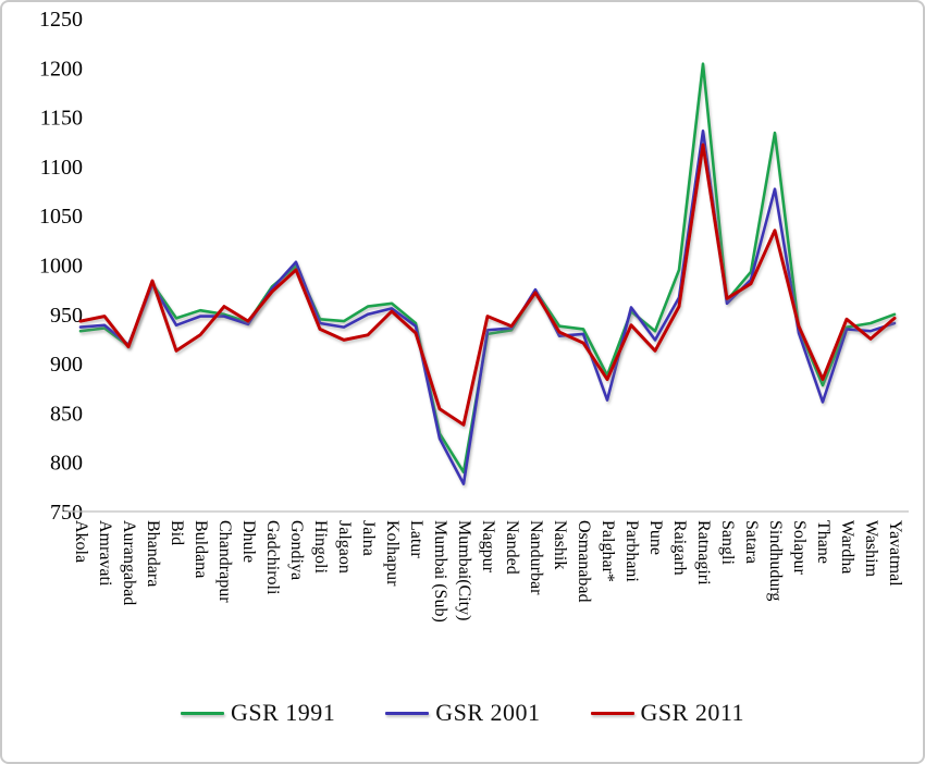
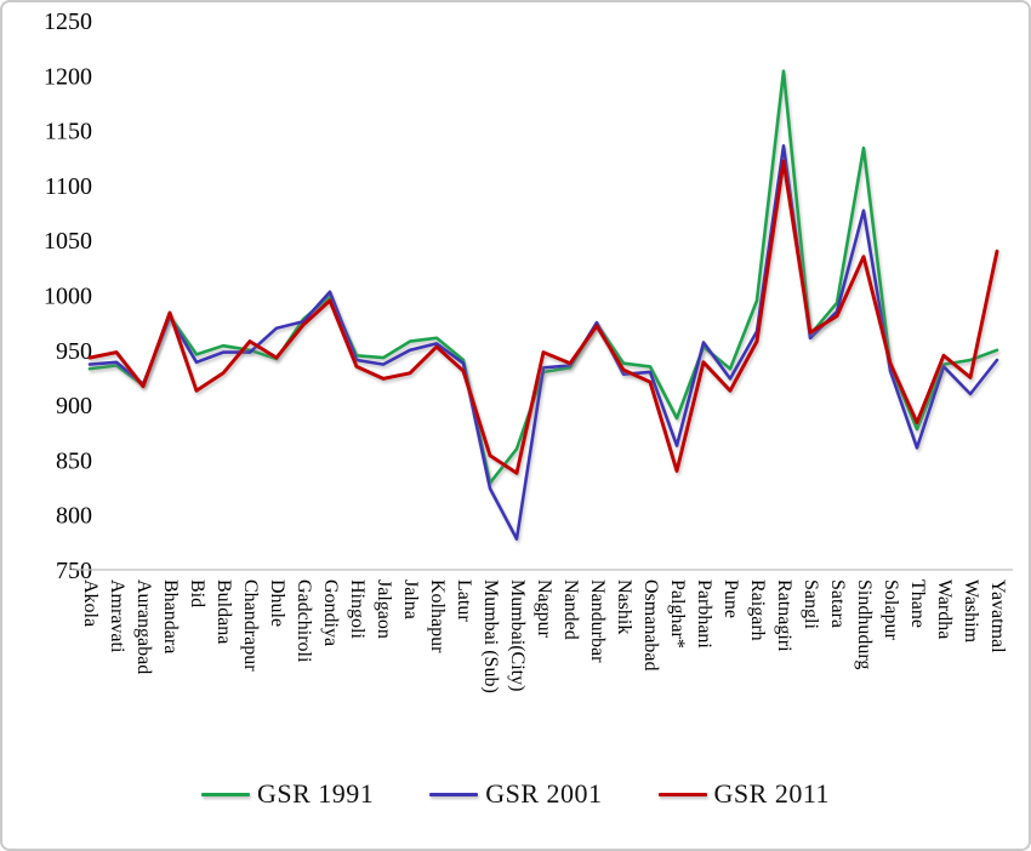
GSR 2001/Dhule: 940 -> 970
GSR 1991/Mumbai(City): 790 -> 860
GSR 2011/Palghar*: 880 -> 840
GSR 2001/Washim: 930 -> 910
GSR 2011/Yavatmal: 950 -> 1040
